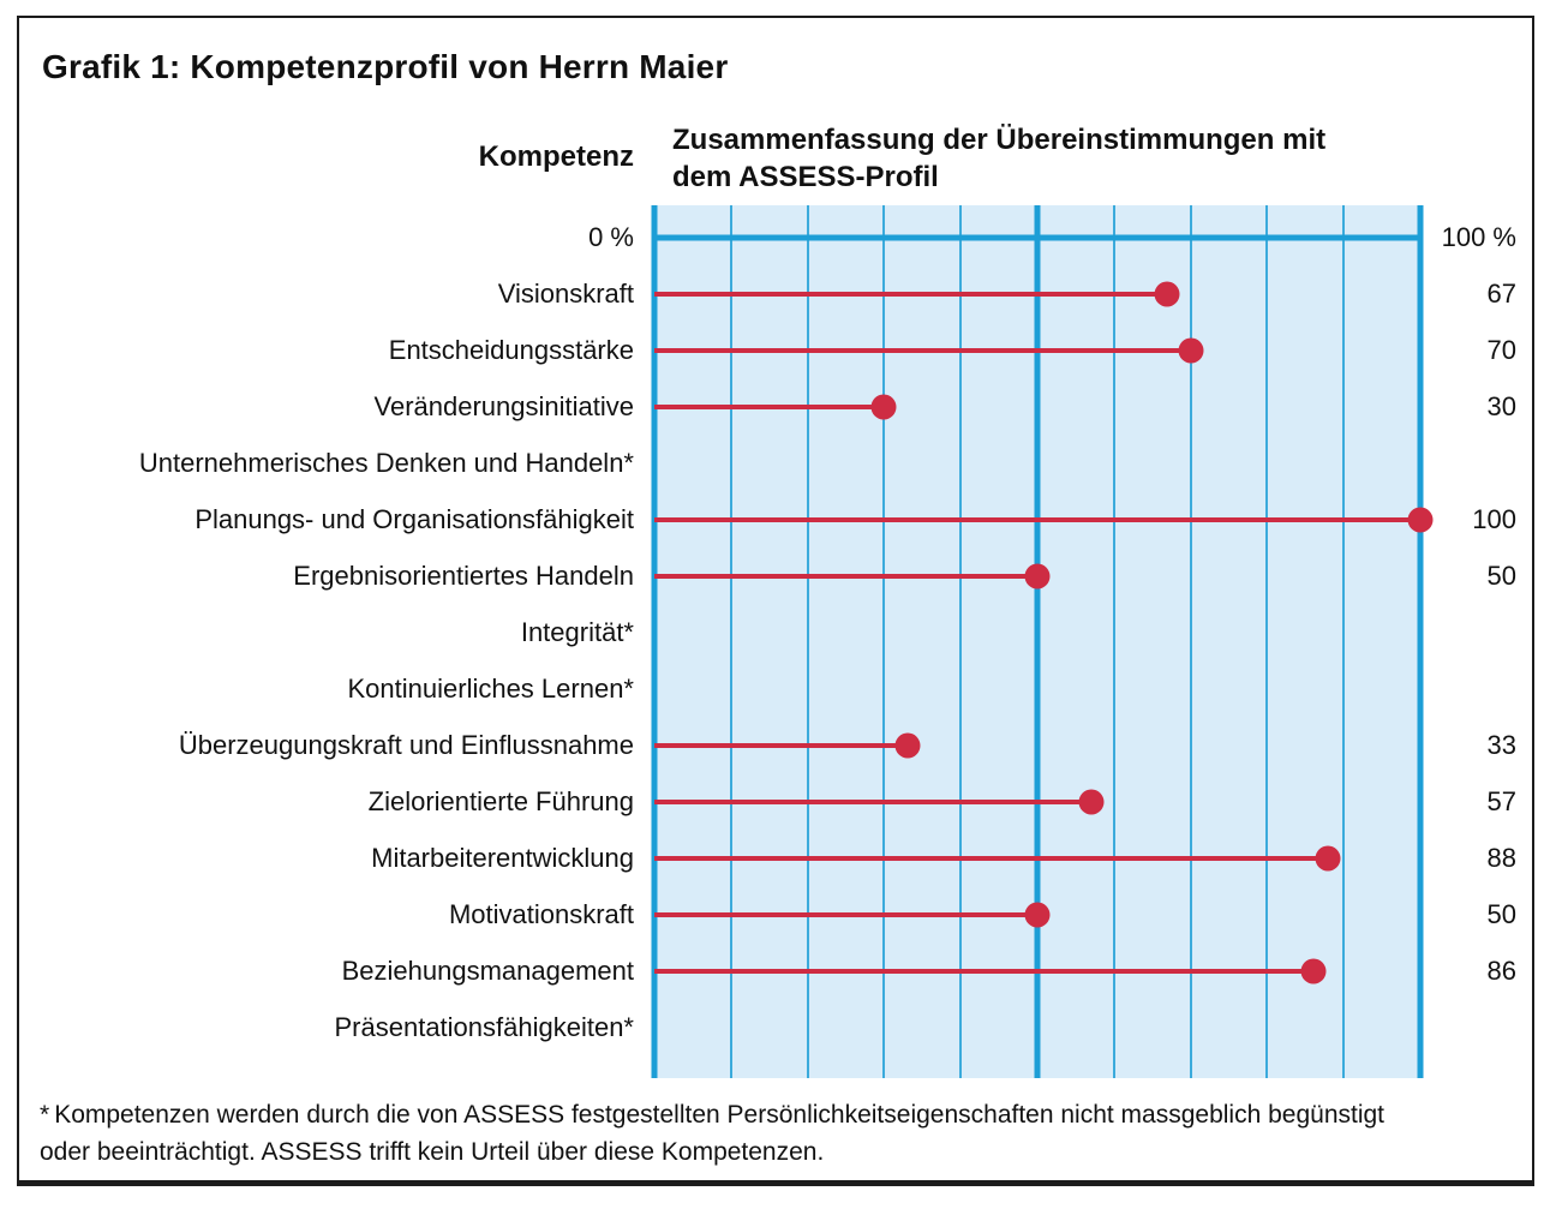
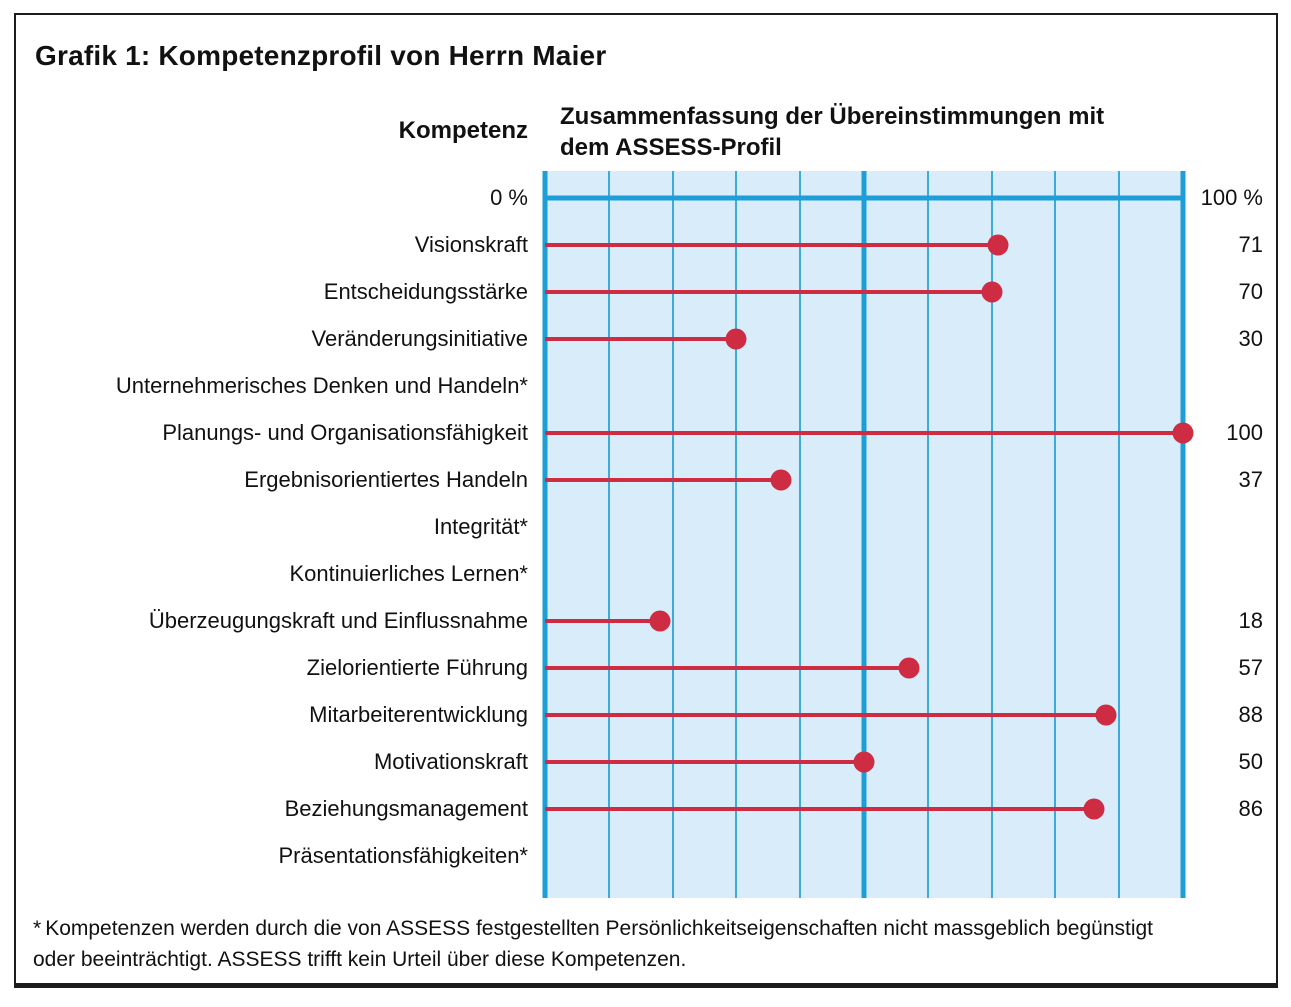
Visionskraft: 67 -> 71
Ergebnisorientiertes Handeln: 50 -> 37
Überzeugungskraft und Einflussnahme: 33 -> 18
